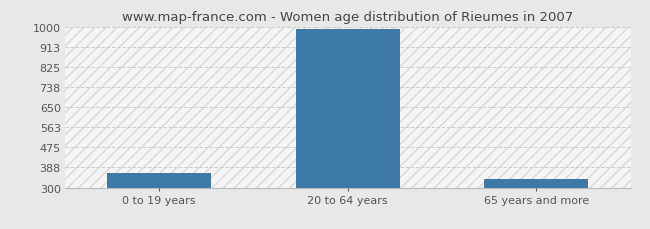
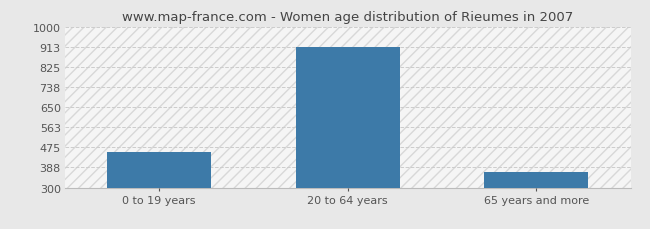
0 to 19 years: 362 -> 455
20 to 64 years: 988 -> 910
65 years and more: 338 -> 370
